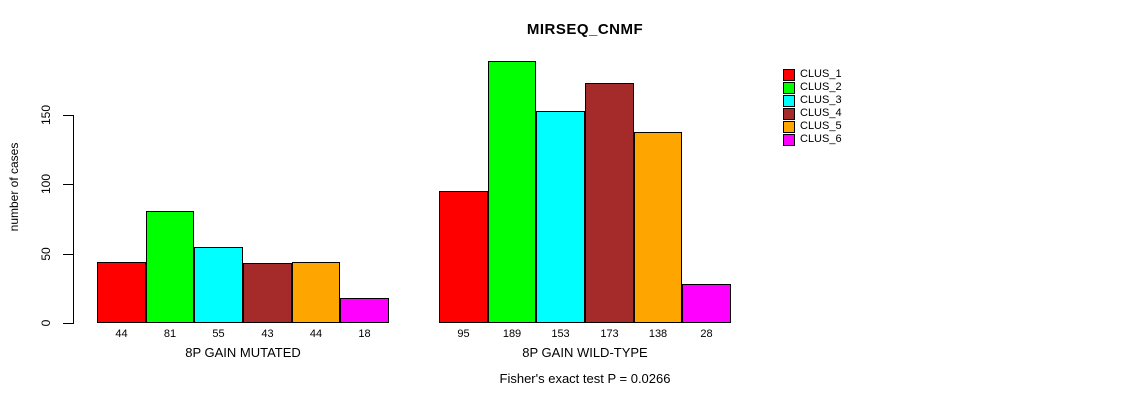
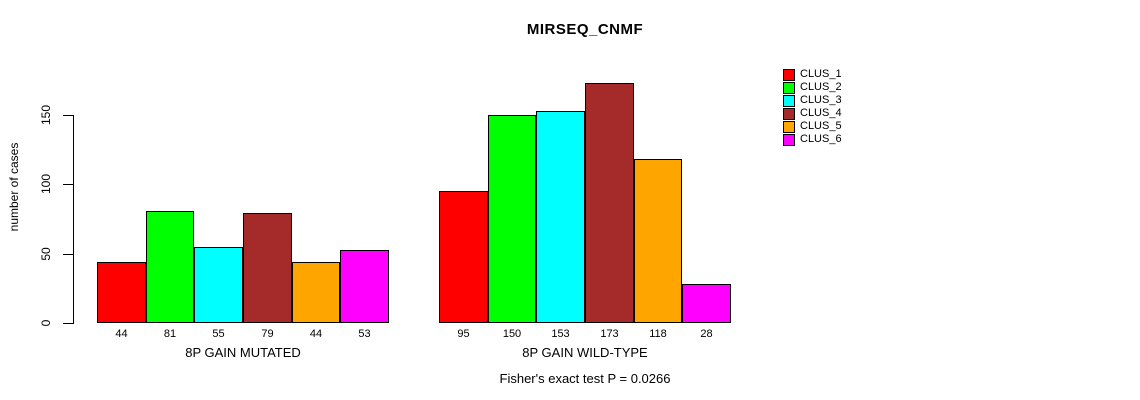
CLUS_4/8P GAIN MUTATED: 43 -> 79
CLUS_6/8P GAIN MUTATED: 18 -> 53
CLUS_2/8P GAIN WILD-TYPE: 189 -> 150
CLUS_5/8P GAIN WILD-TYPE: 138 -> 118
